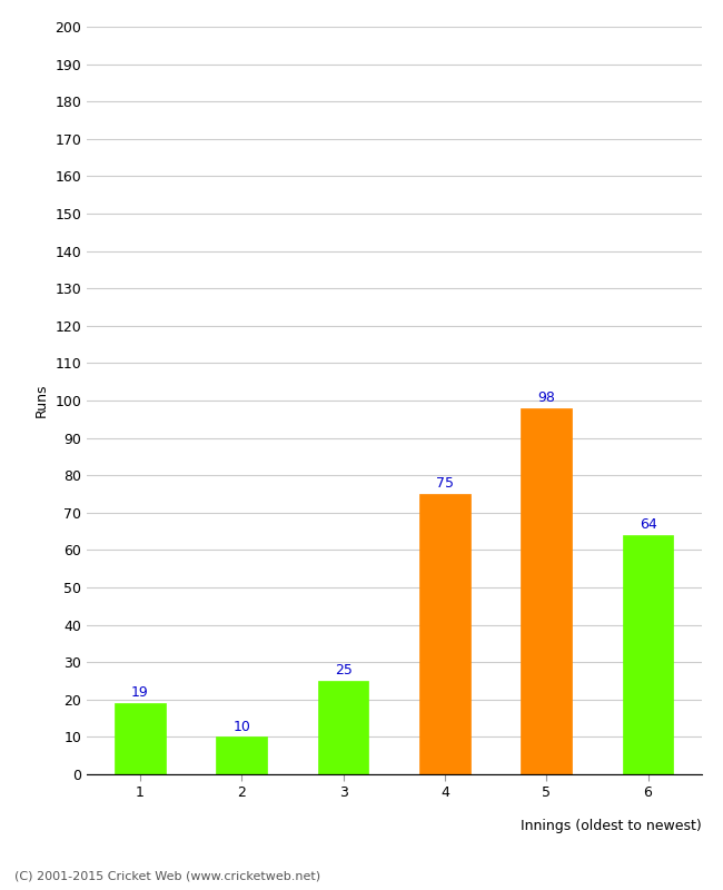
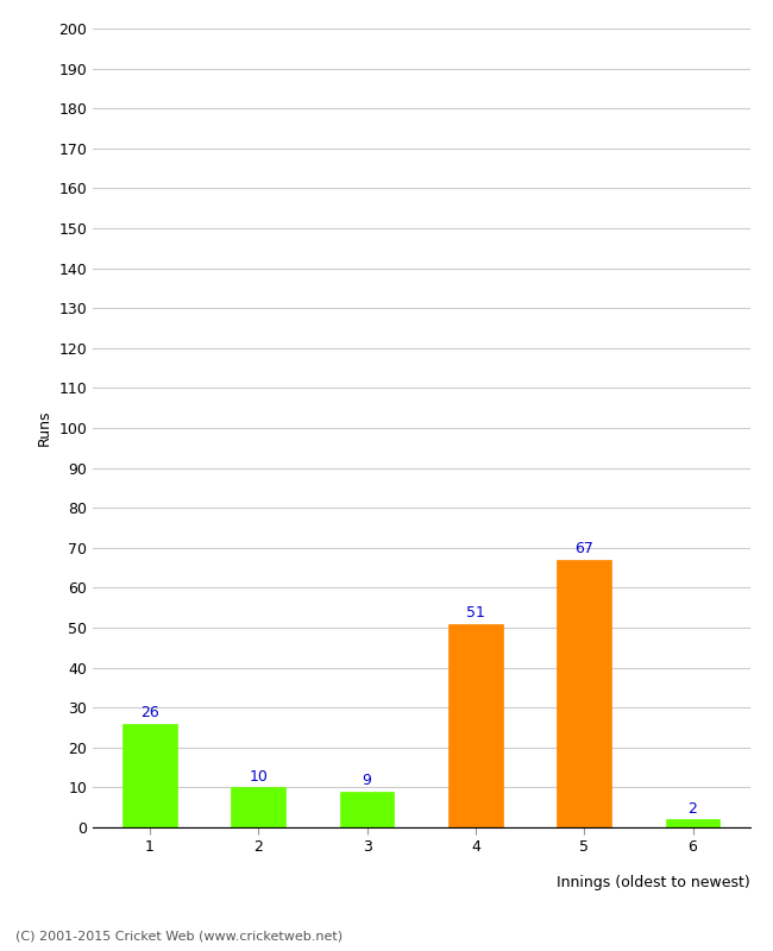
1: 19 -> 26
3: 25 -> 9
4: 75 -> 51
5: 98 -> 67
6: 64 -> 2
